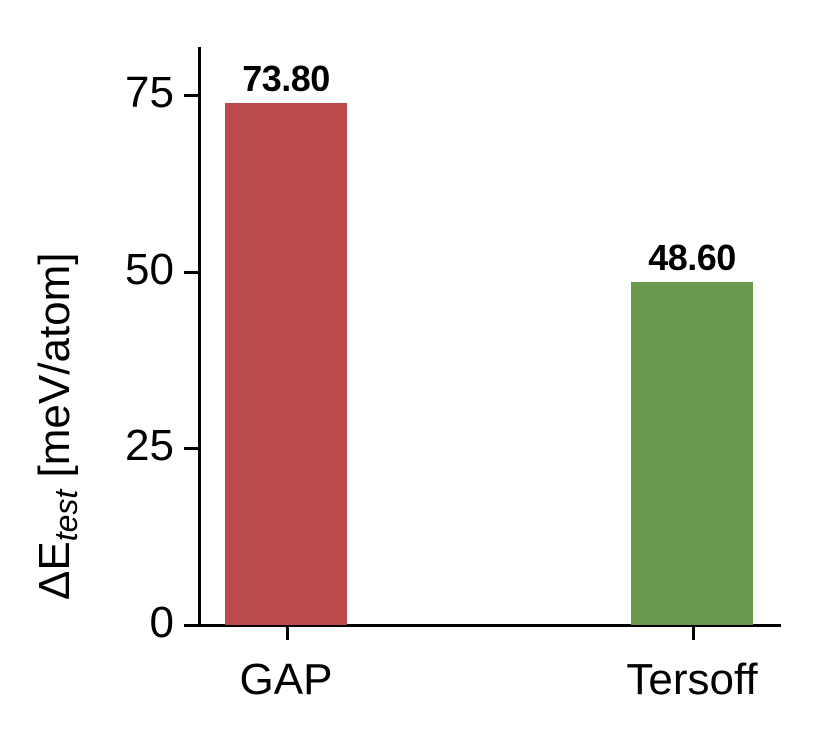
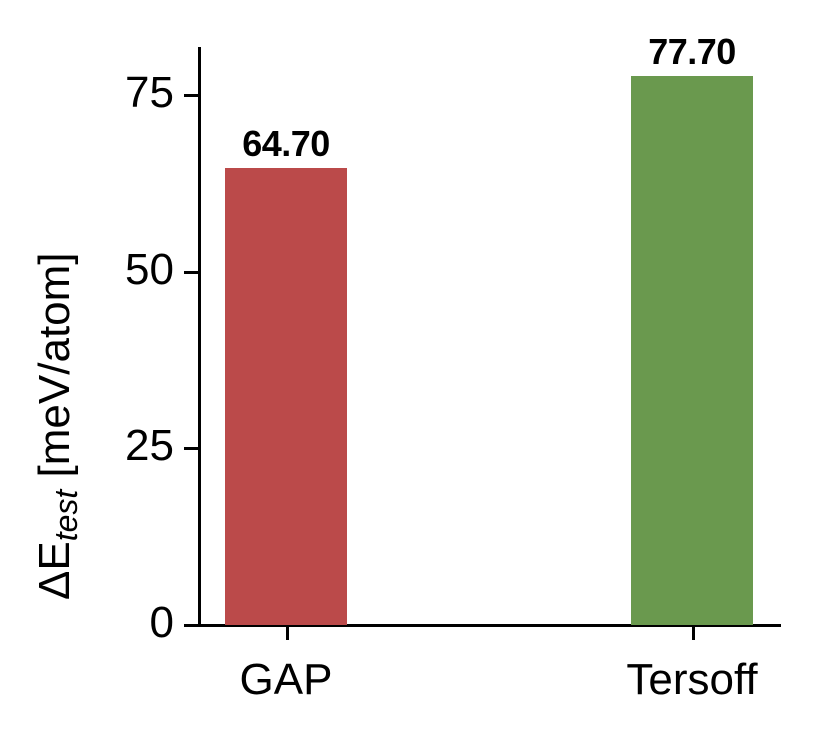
GAP: 73.80 -> 64.70
Tersoff: 48.60 -> 77.70
